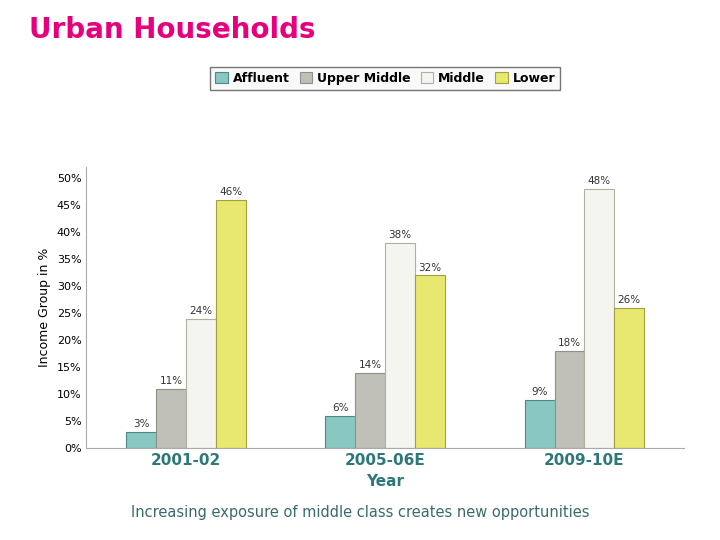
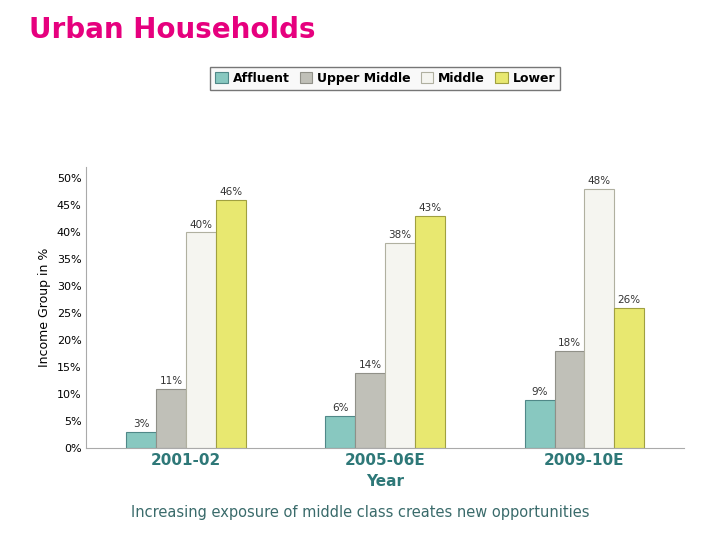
Middle/2001-02: 24% -> 40%
Lower/2005-06E: 32% -> 43%
